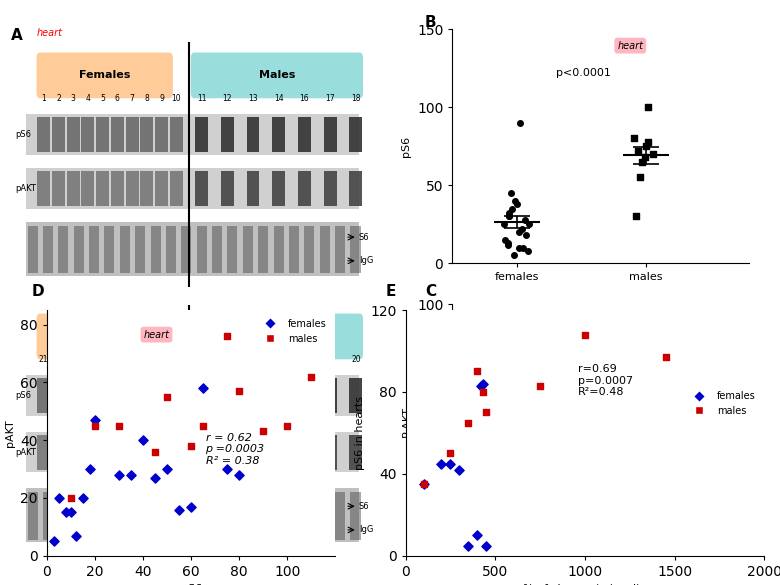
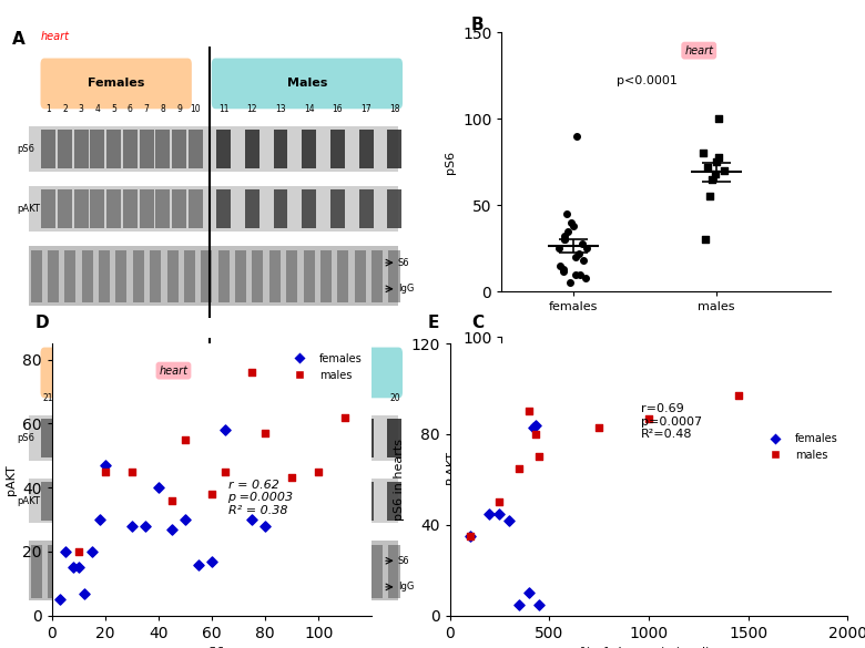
males/1000: 108 -> 87
